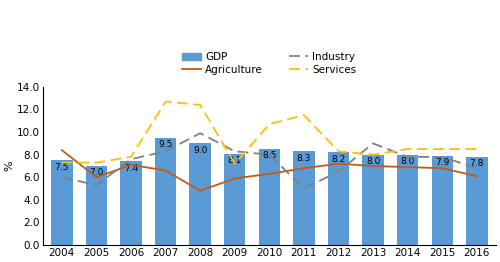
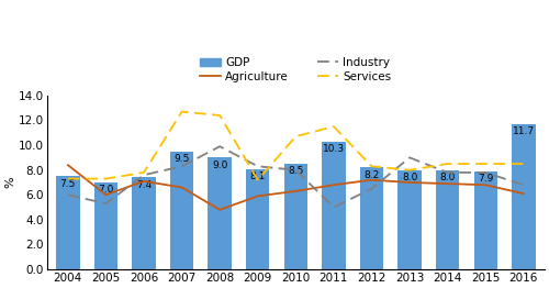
GDP/2011: 8.3 -> 10.3
GDP/2016: 7.8 -> 11.7
